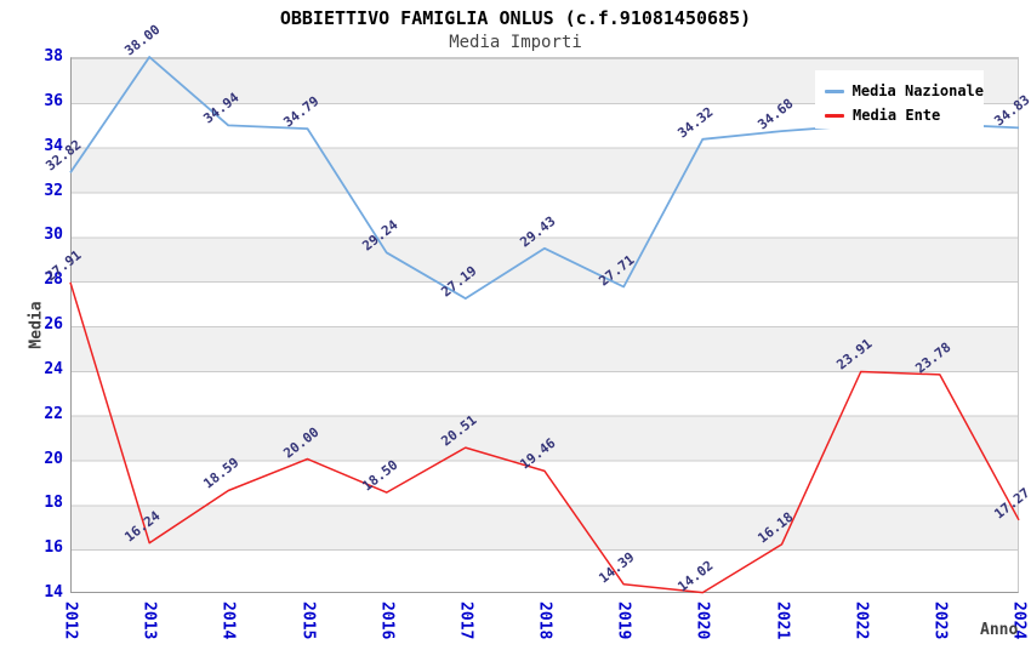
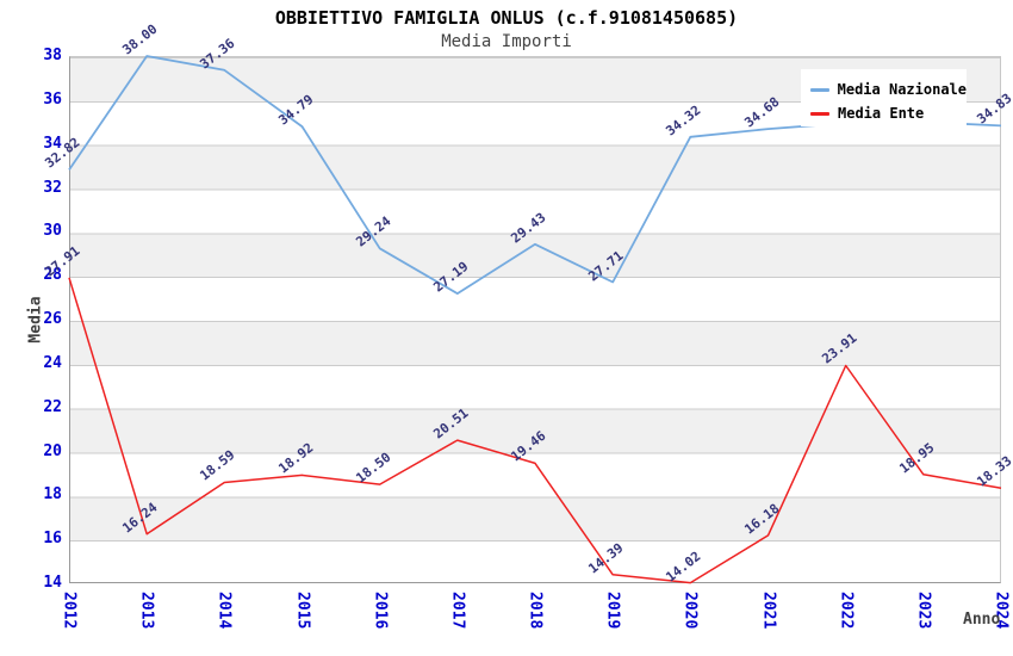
Media Nazionale/2014: 34.94 -> 37.36
Media Ente/2015: 20.00 -> 18.92
Media Ente/2023: 23.78 -> 18.95
Media Ente/2024: 17.27 -> 18.33
